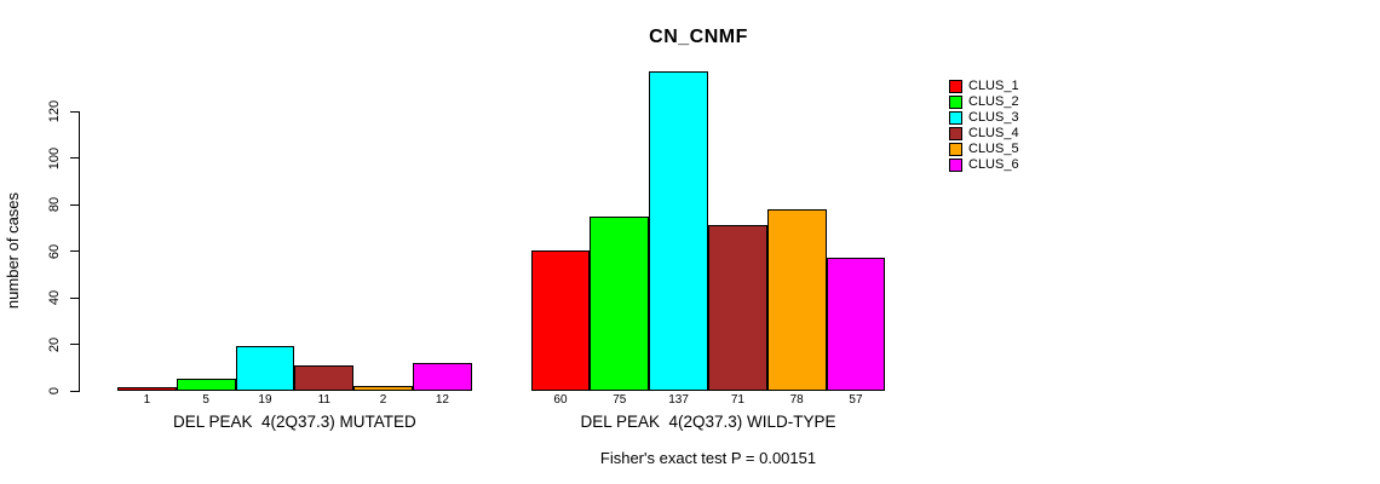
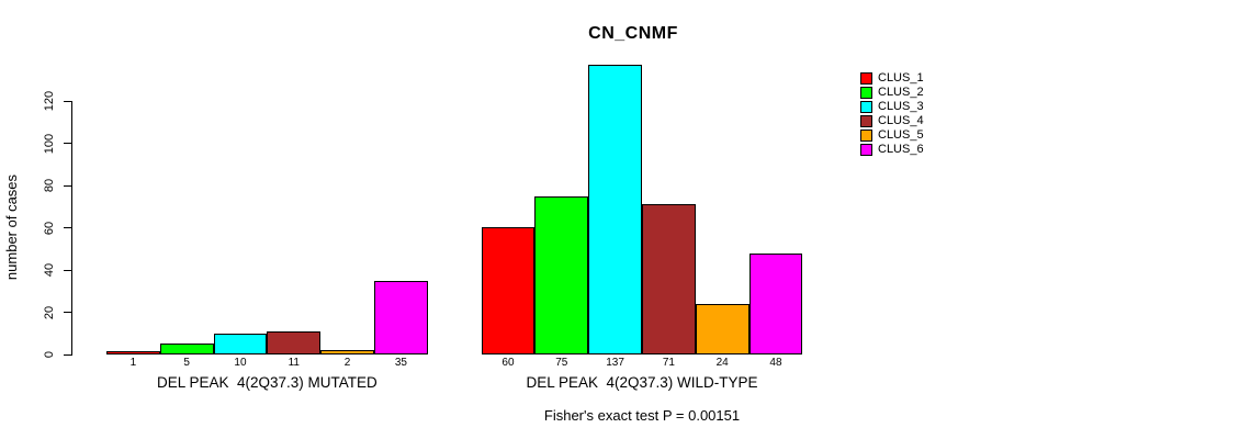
CLUS_3/DEL PEAK 4(2Q37.3) MUTATED: 19 -> 10
CLUS_6/DEL PEAK 4(2Q37.3) MUTATED: 12 -> 35
CLUS_5/DEL PEAK 4(2Q37.3) WILD-TYPE: 78 -> 24
CLUS_6/DEL PEAK 4(2Q37.3) WILD-TYPE: 57 -> 48
